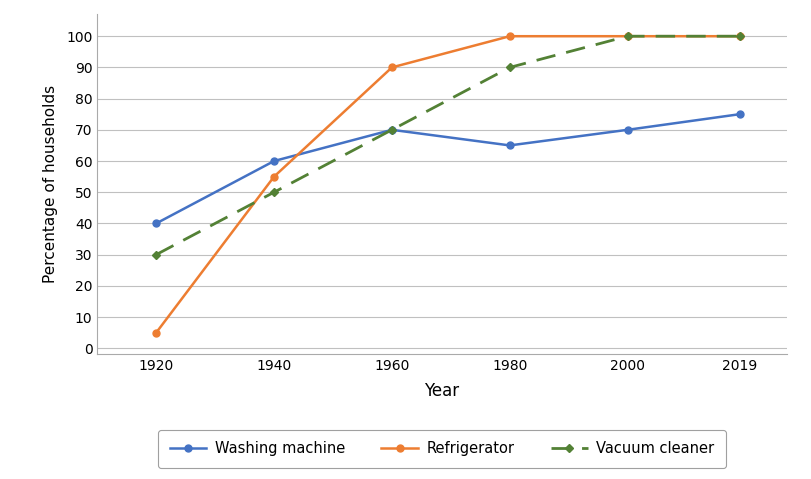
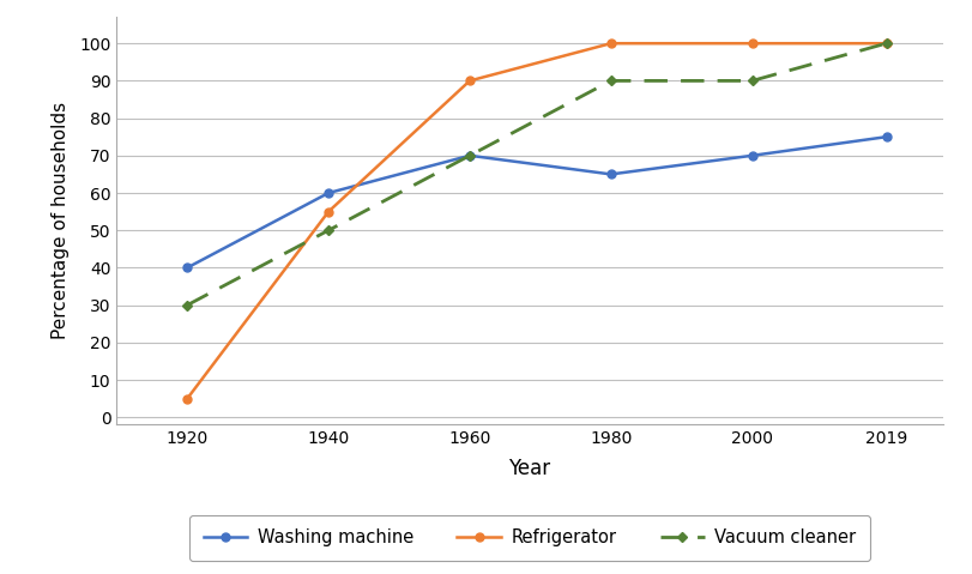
Vacuum cleaner/2000: 100 -> 90
